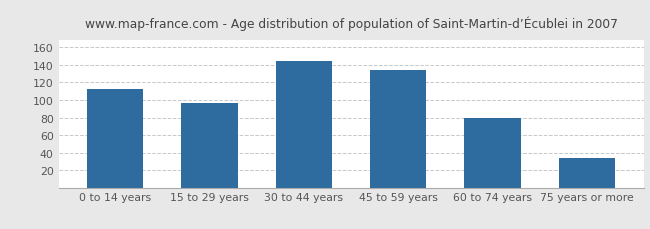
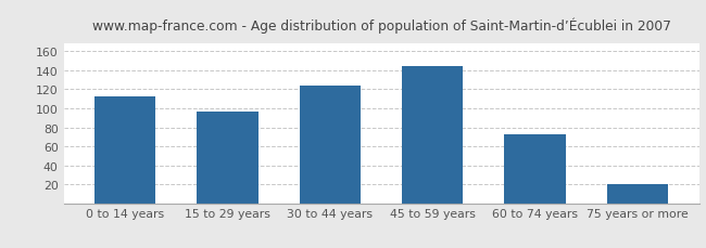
30 to 44 years: 144 -> 124
45 to 59 years: 134 -> 145
60 to 74 years: 80 -> 73
75 years or more: 34 -> 20
